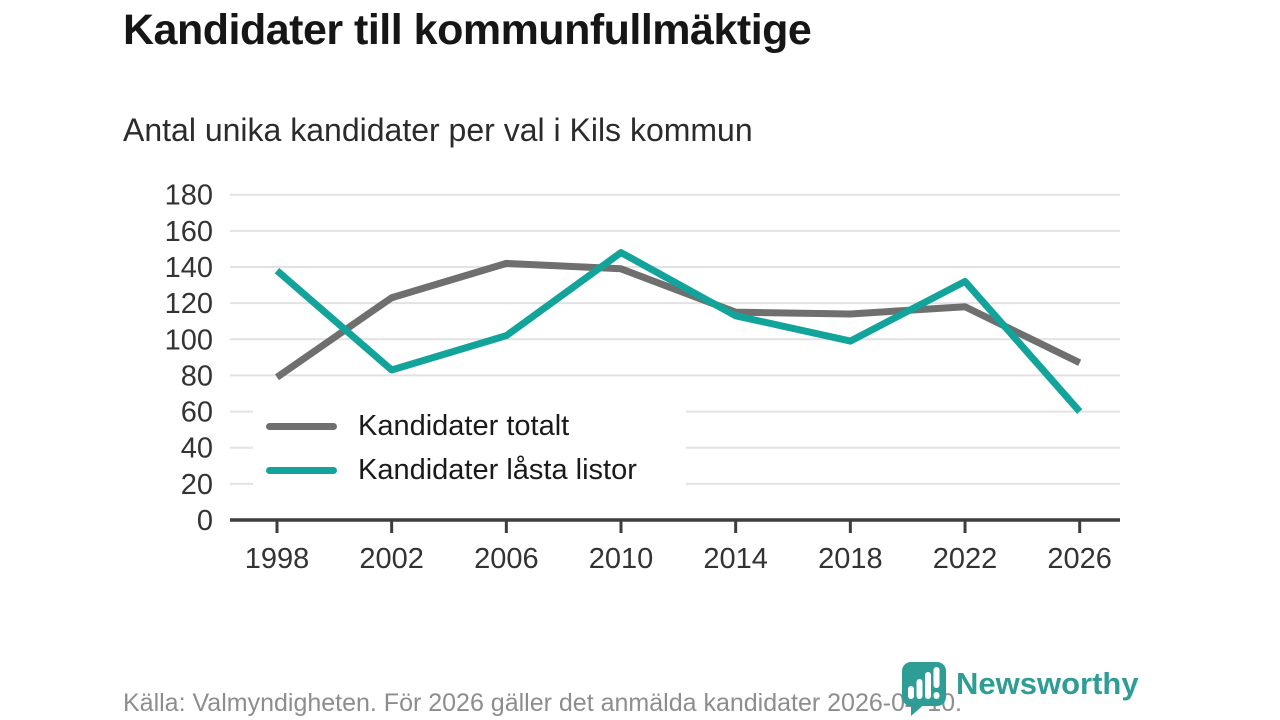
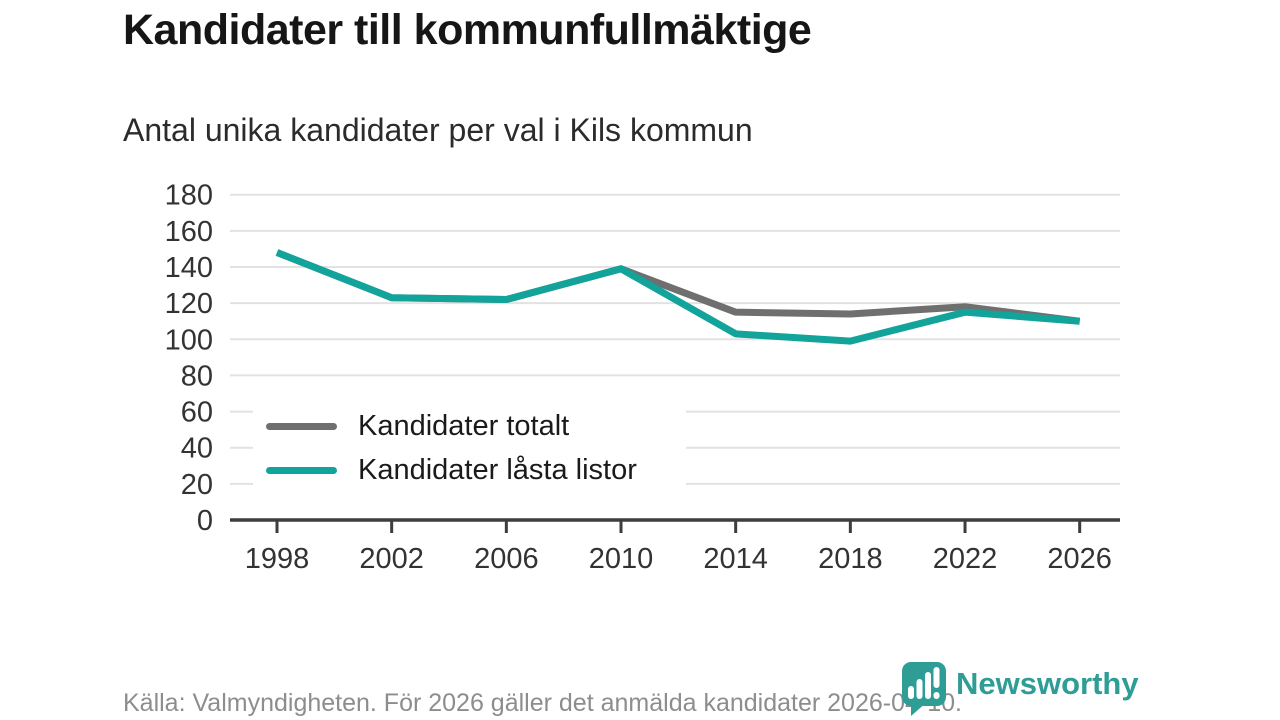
Kandidater totalt/1998: 79 -> 148
Kandidater låsta listor/1998: 138 -> 148
Kandidater låsta listor/2002: 83 -> 123
Kandidater totalt/2006: 142 -> 122
Kandidater låsta listor/2006: 102 -> 122
Kandidater låsta listor/2010: 148 -> 139
Kandidater låsta listor/2014: 113 -> 103
Kandidater låsta listor/2022: 132 -> 115
Kandidater totalt/2026: 87 -> 110
Kandidater låsta listor/2026: 60 -> 110
